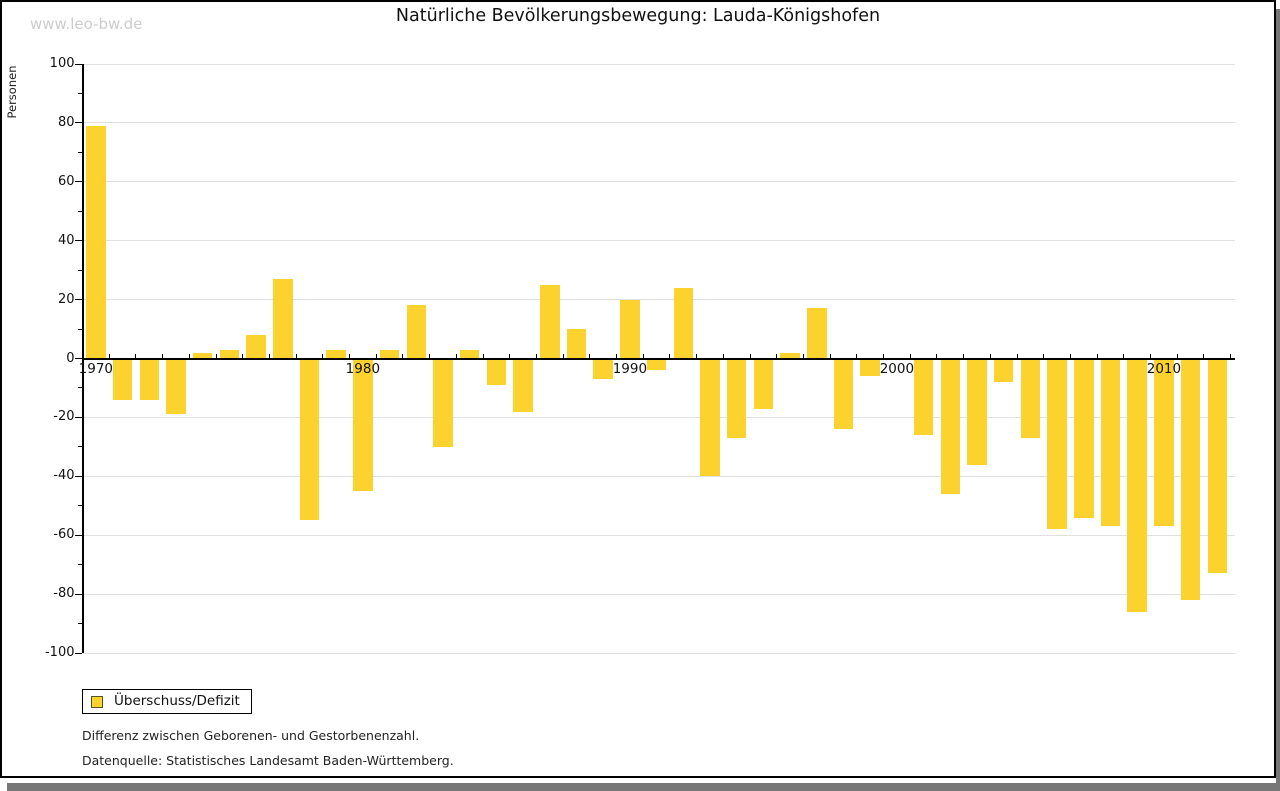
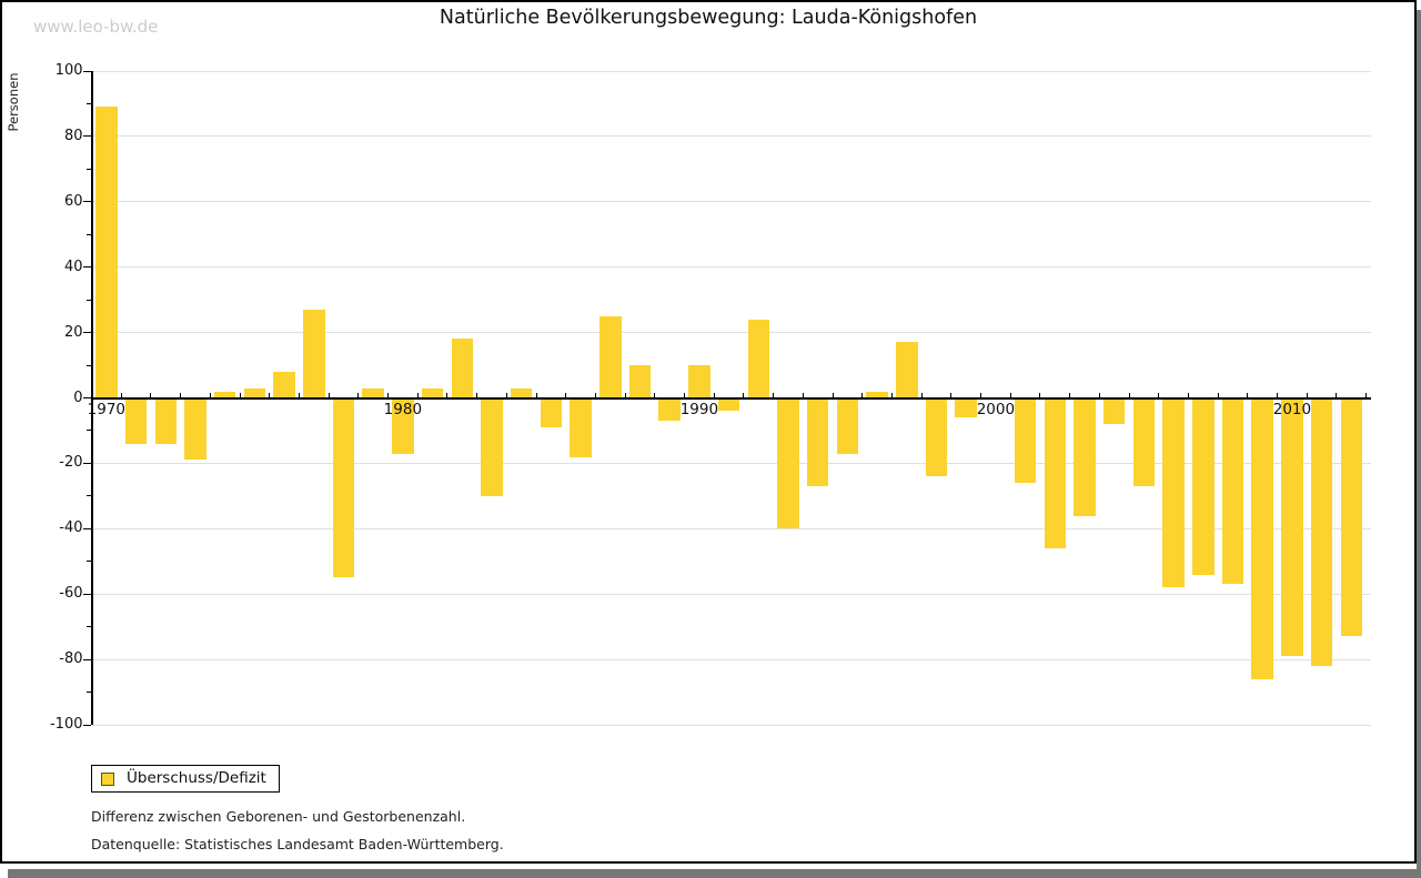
1970: 79 -> 89
1980: -45 -> -17
1990: 20 -> 10
2010: -57 -> -79
